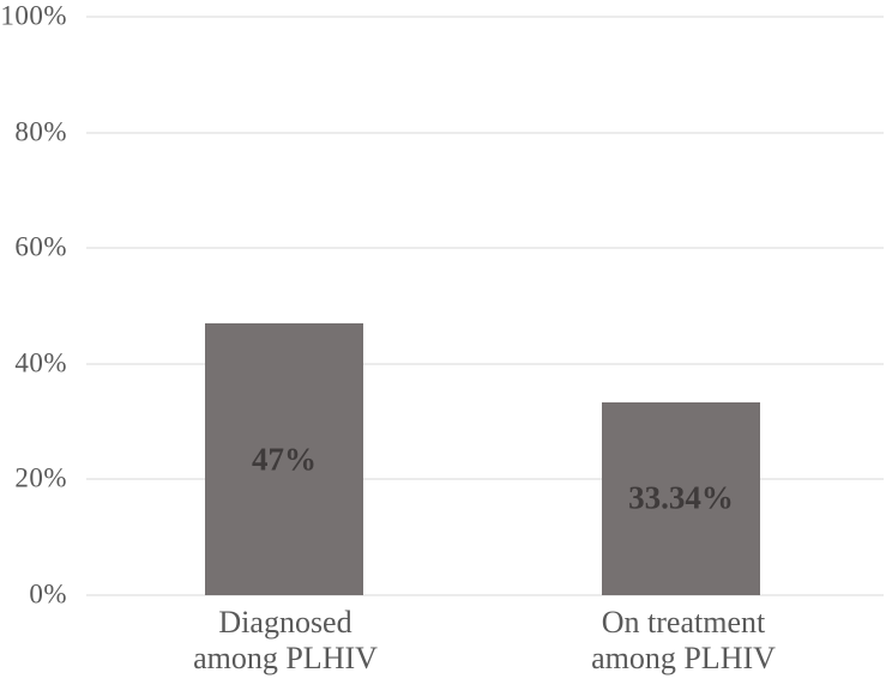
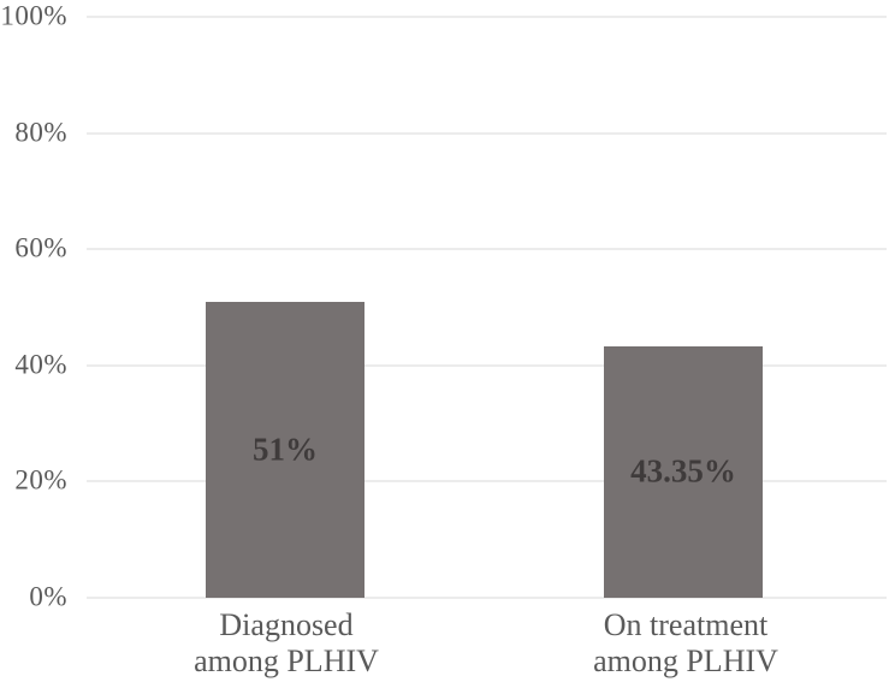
Diagnosed among PLHIV: 47% -> 51%
On treatment among PLHIV: 33.34% -> 43.35%
